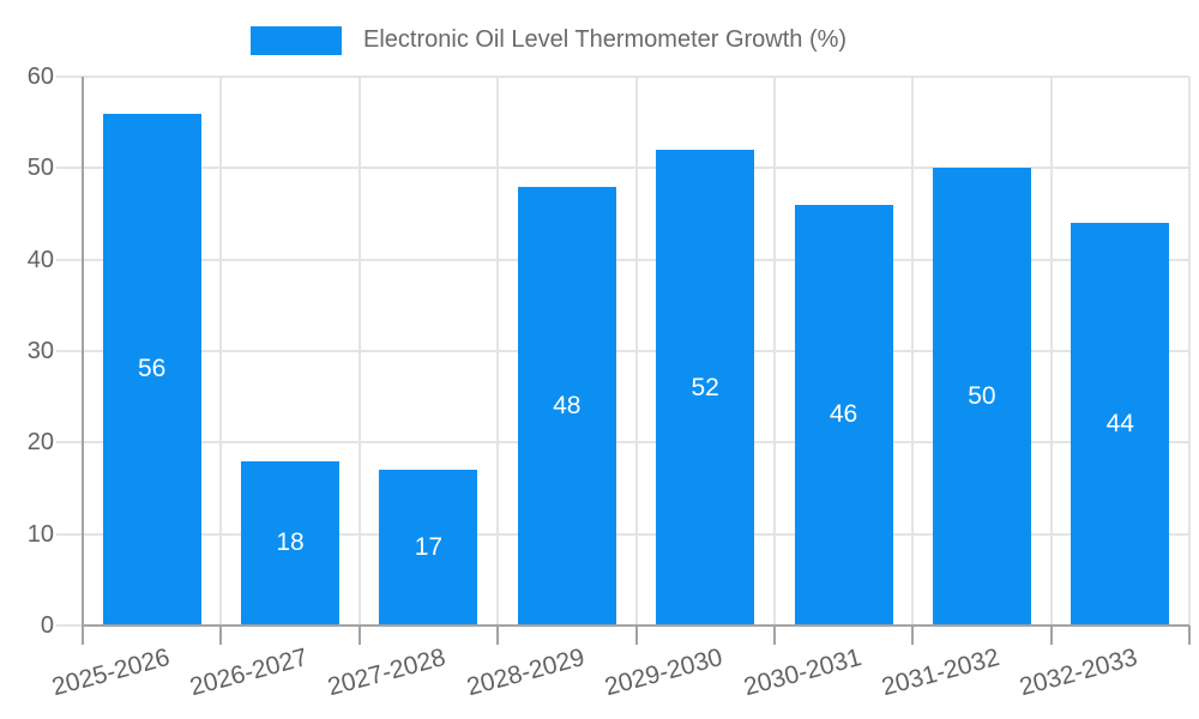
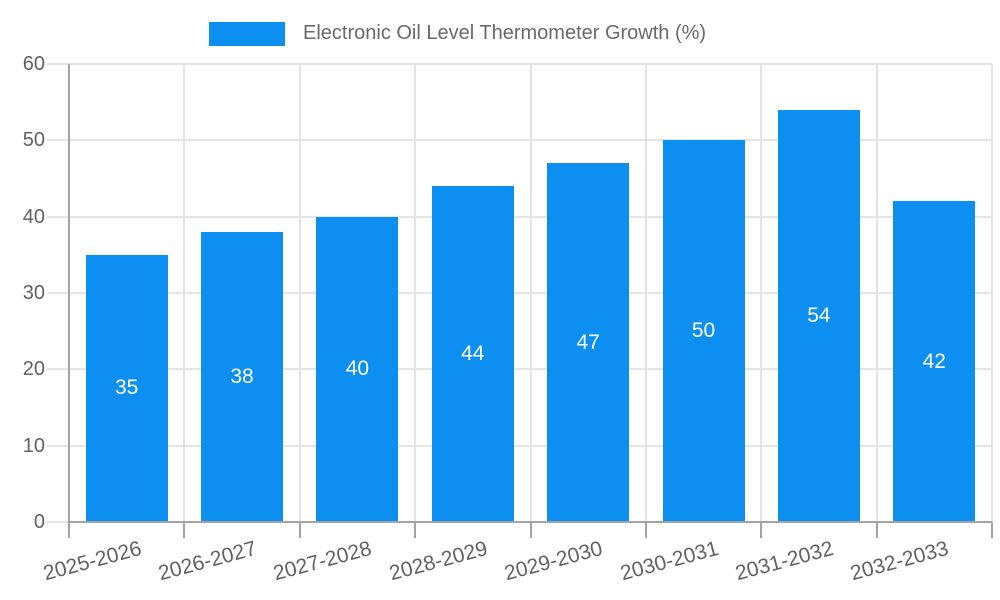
2025-2026: 56 -> 35
2026-2027: 18 -> 38
2027-2028: 17 -> 40
2028-2029: 48 -> 44
2029-2030: 52 -> 47
2030-2031: 46 -> 50
2031-2032: 50 -> 54
2032-2033: 44 -> 42
